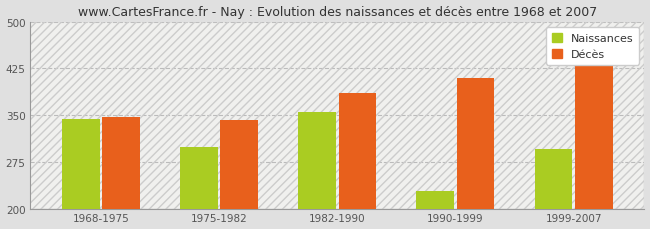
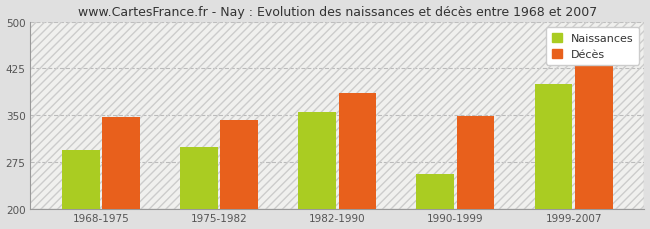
Naissances/1968-1975: 343 -> 294
Naissances/1990-1999: 228 -> 256
Décès/1990-1999: 410 -> 348
Naissances/1999-2007: 295 -> 400
